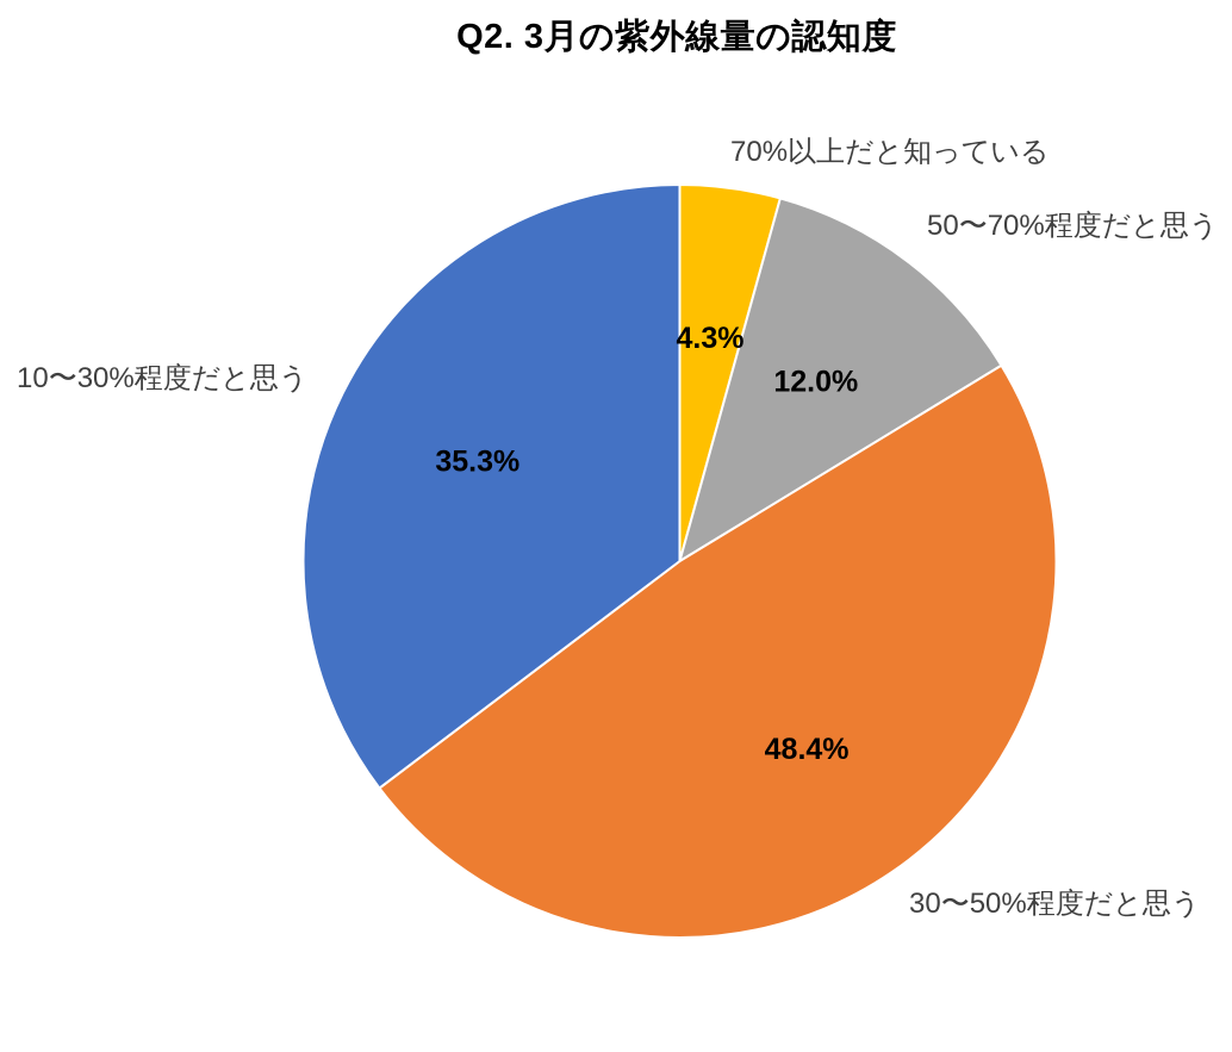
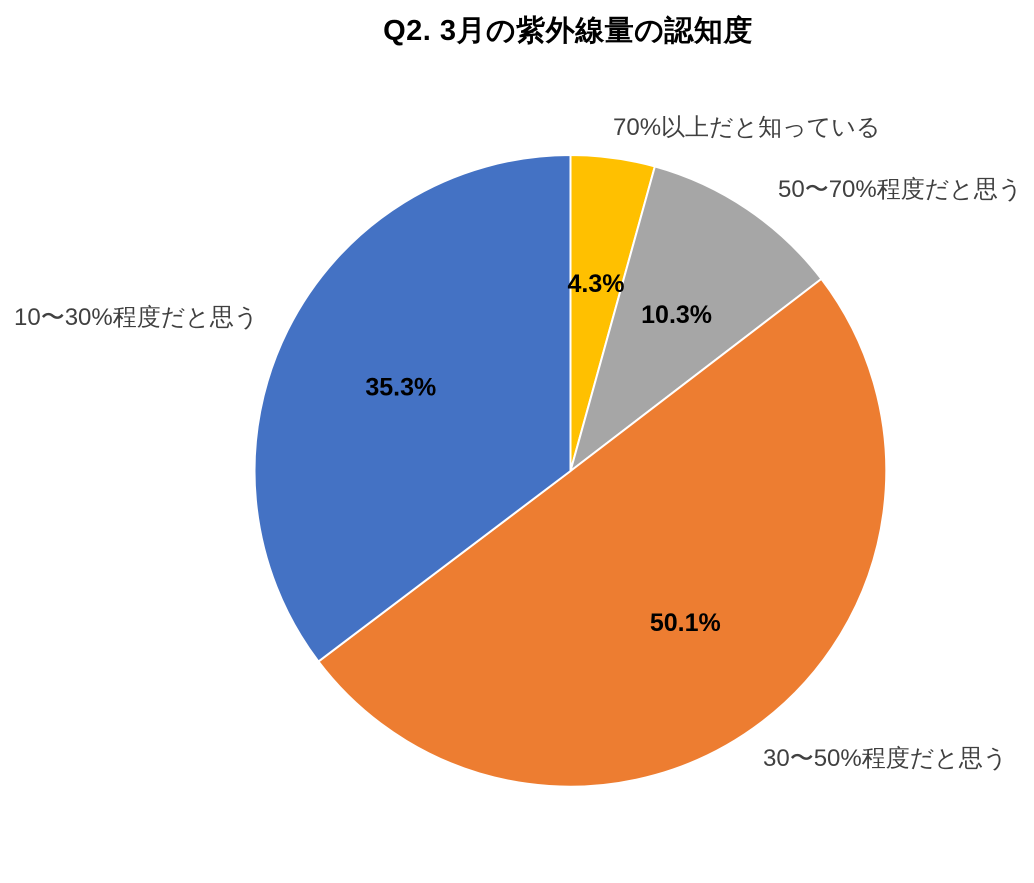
50〜70%程度だと思う: 12.0% -> 10.3%
30〜50%程度だと思う: 48.4% -> 50.1%
